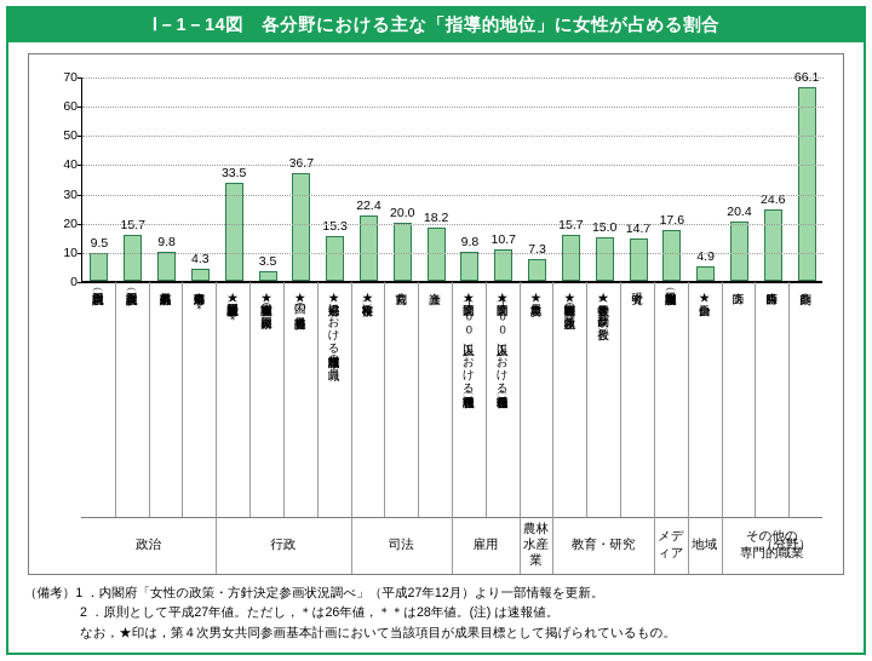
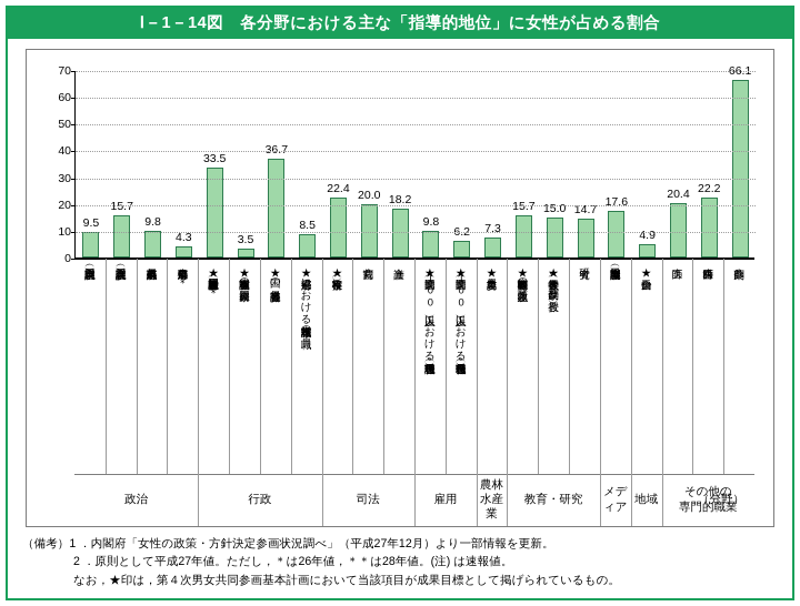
★都道府県における本庁課長相当職の職員: 15.3 -> 8.5
★民間企業（100人以上）における管理職（部長相当職）: 10.7 -> 6.2
歯科医師＊: 24.6 -> 22.2
